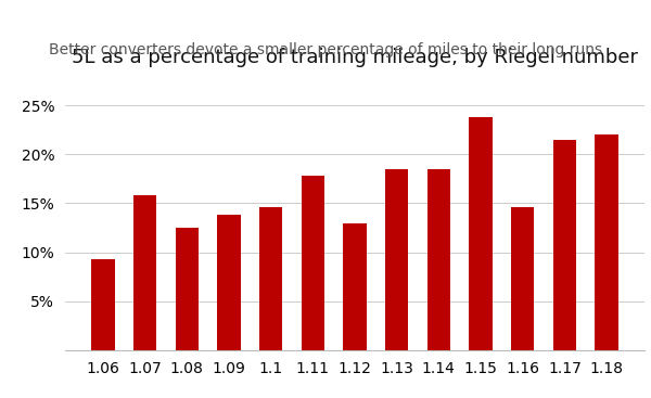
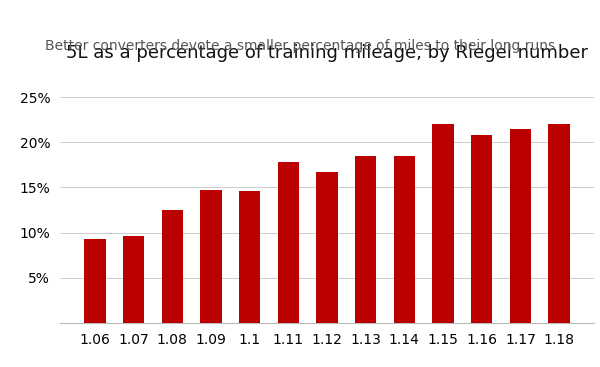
1.07: 15.8% -> 9.6%
1.09: 13.8% -> 14.7%
1.12: 13.0% -> 16.7%
1.15: 23.8% -> 22.0%
1.16: 14.6% -> 20.8%
